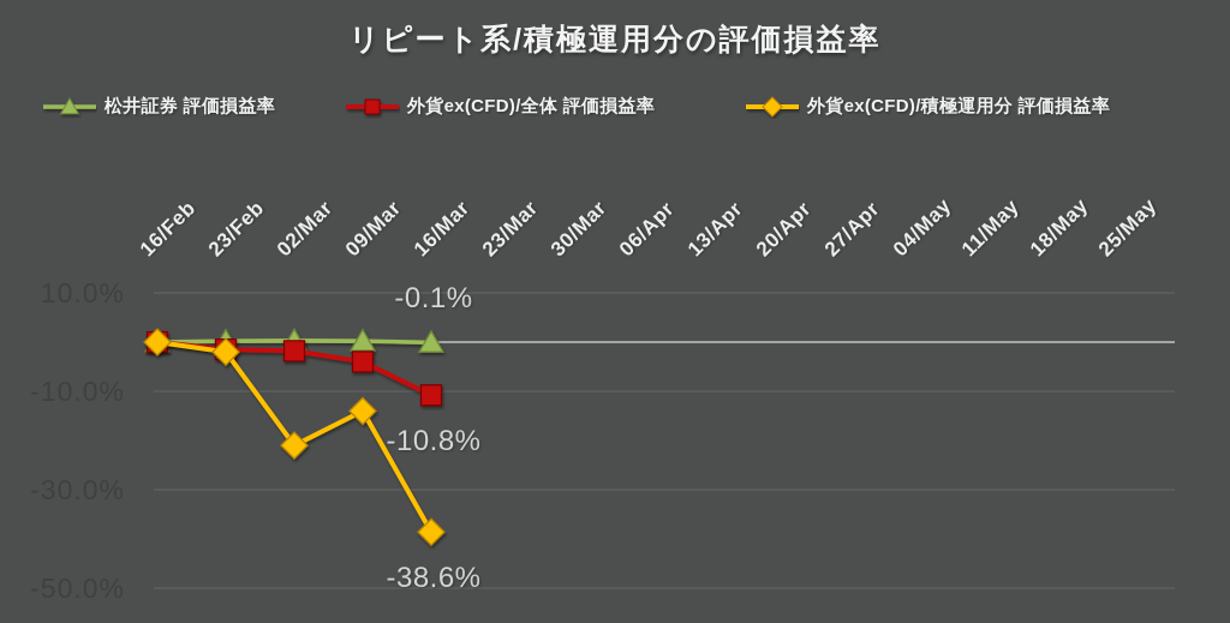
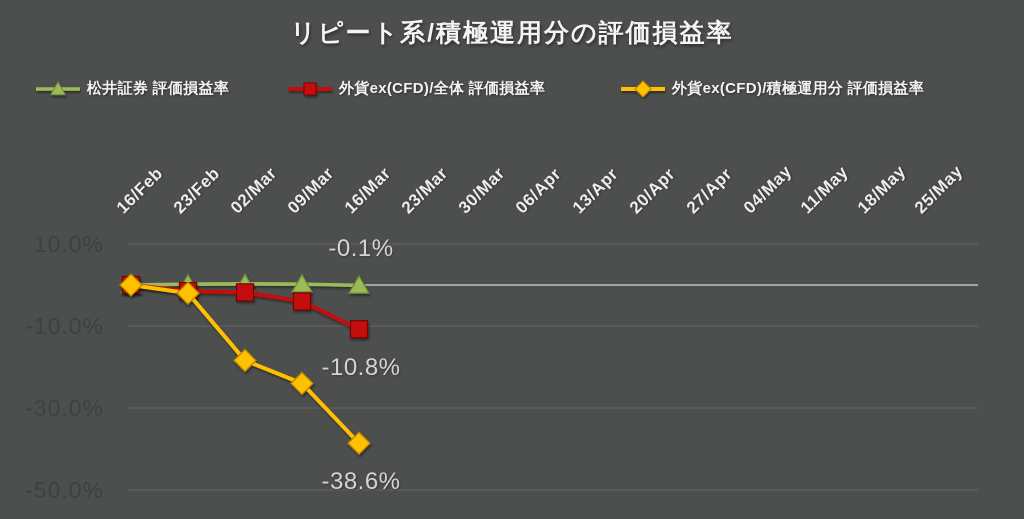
外貨ex(CFD)/積極運用分 評価損益率/02/Mar: -21% -> -18%
外貨ex(CFD)/積極運用分 評価損益率/09/Mar: -14% -> -24%
